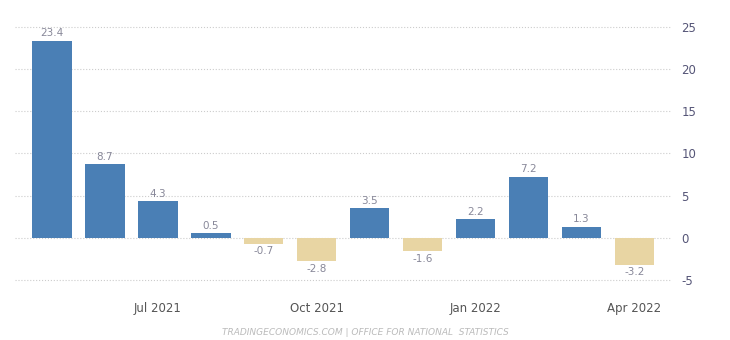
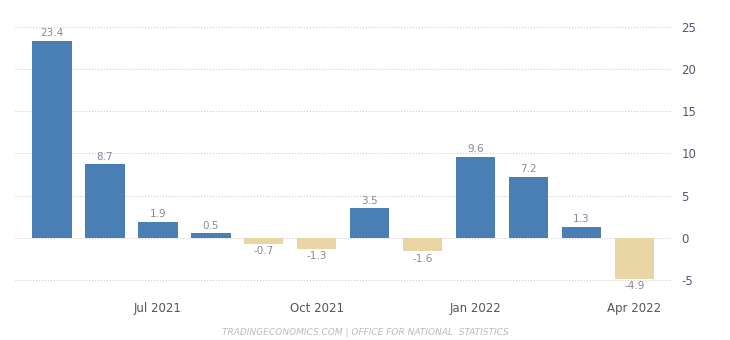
Jul 2021: 4.3 -> 1.9
Oct 2021: -2.8 -> -1.3
Jan 2022: 2.2 -> 9.6
Apr 2022: -3.2 -> -4.9
